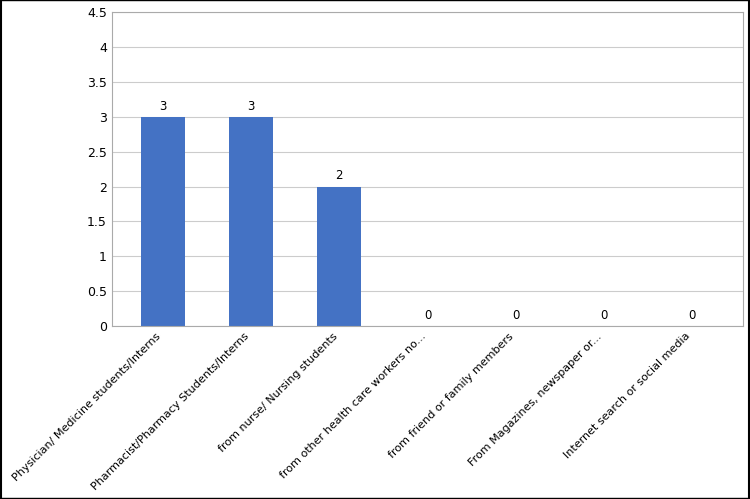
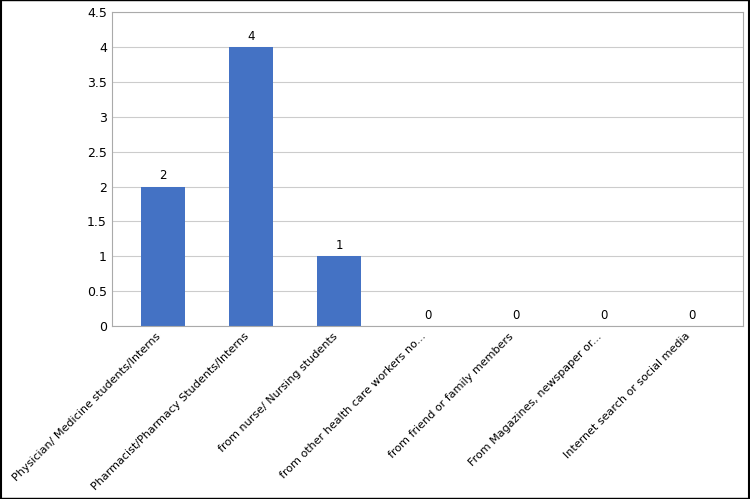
Physician/ Medicine students/Interns: 3 -> 2
Pharmacist/Pharmacy Students/Interns: 3 -> 4
from nurse/ Nursing students: 2 -> 1
